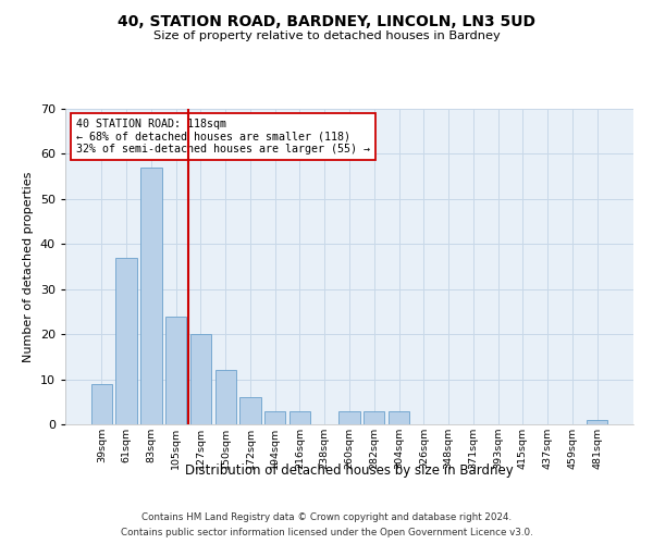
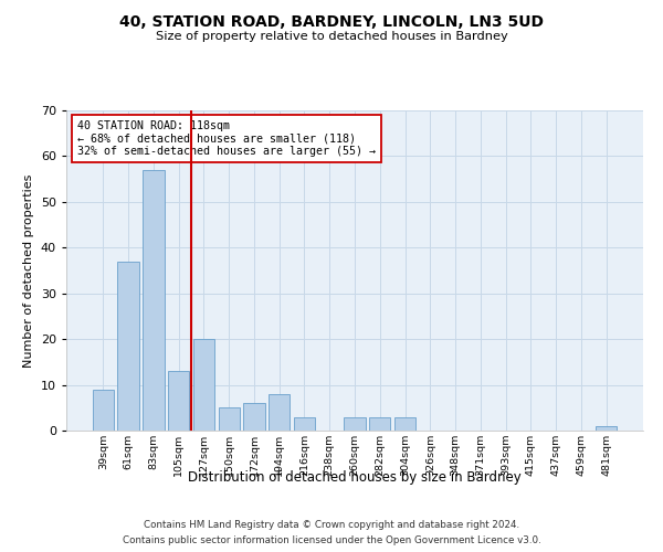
105sqm: 24 -> 13
150sqm: 12 -> 5
194sqm: 3 -> 8
